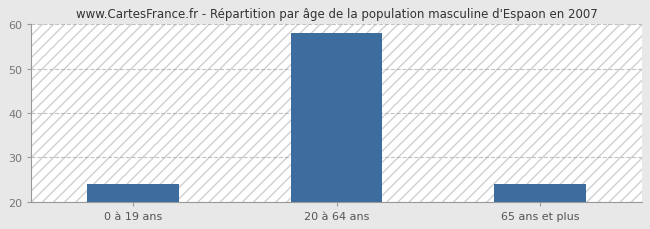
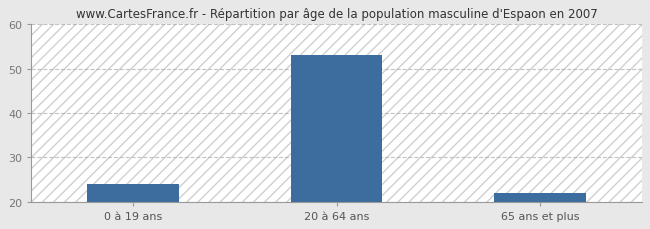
20 à 64 ans: 58 -> 53
65 ans et plus: 24 -> 22
